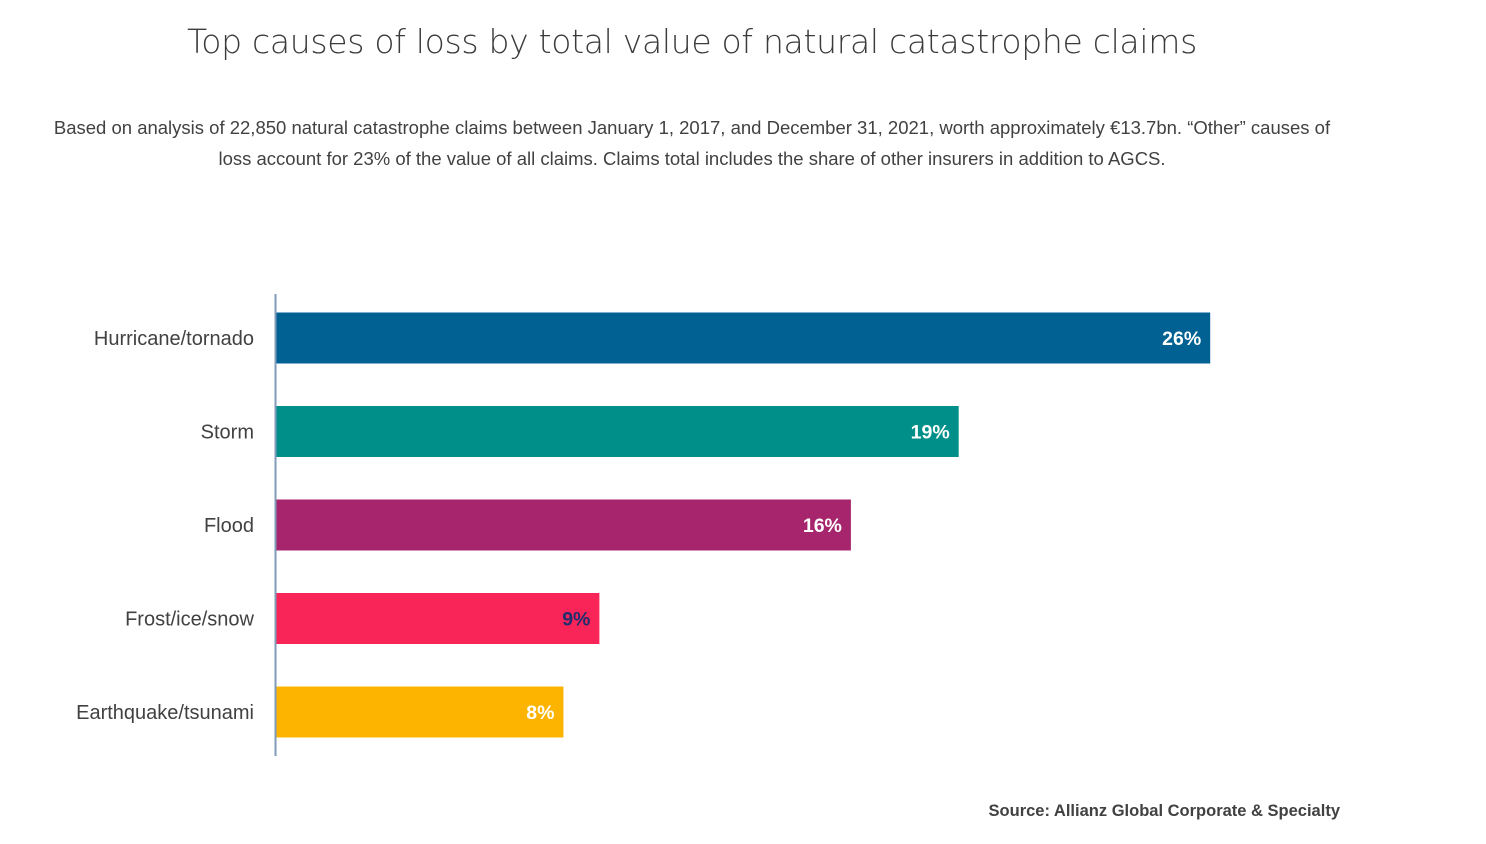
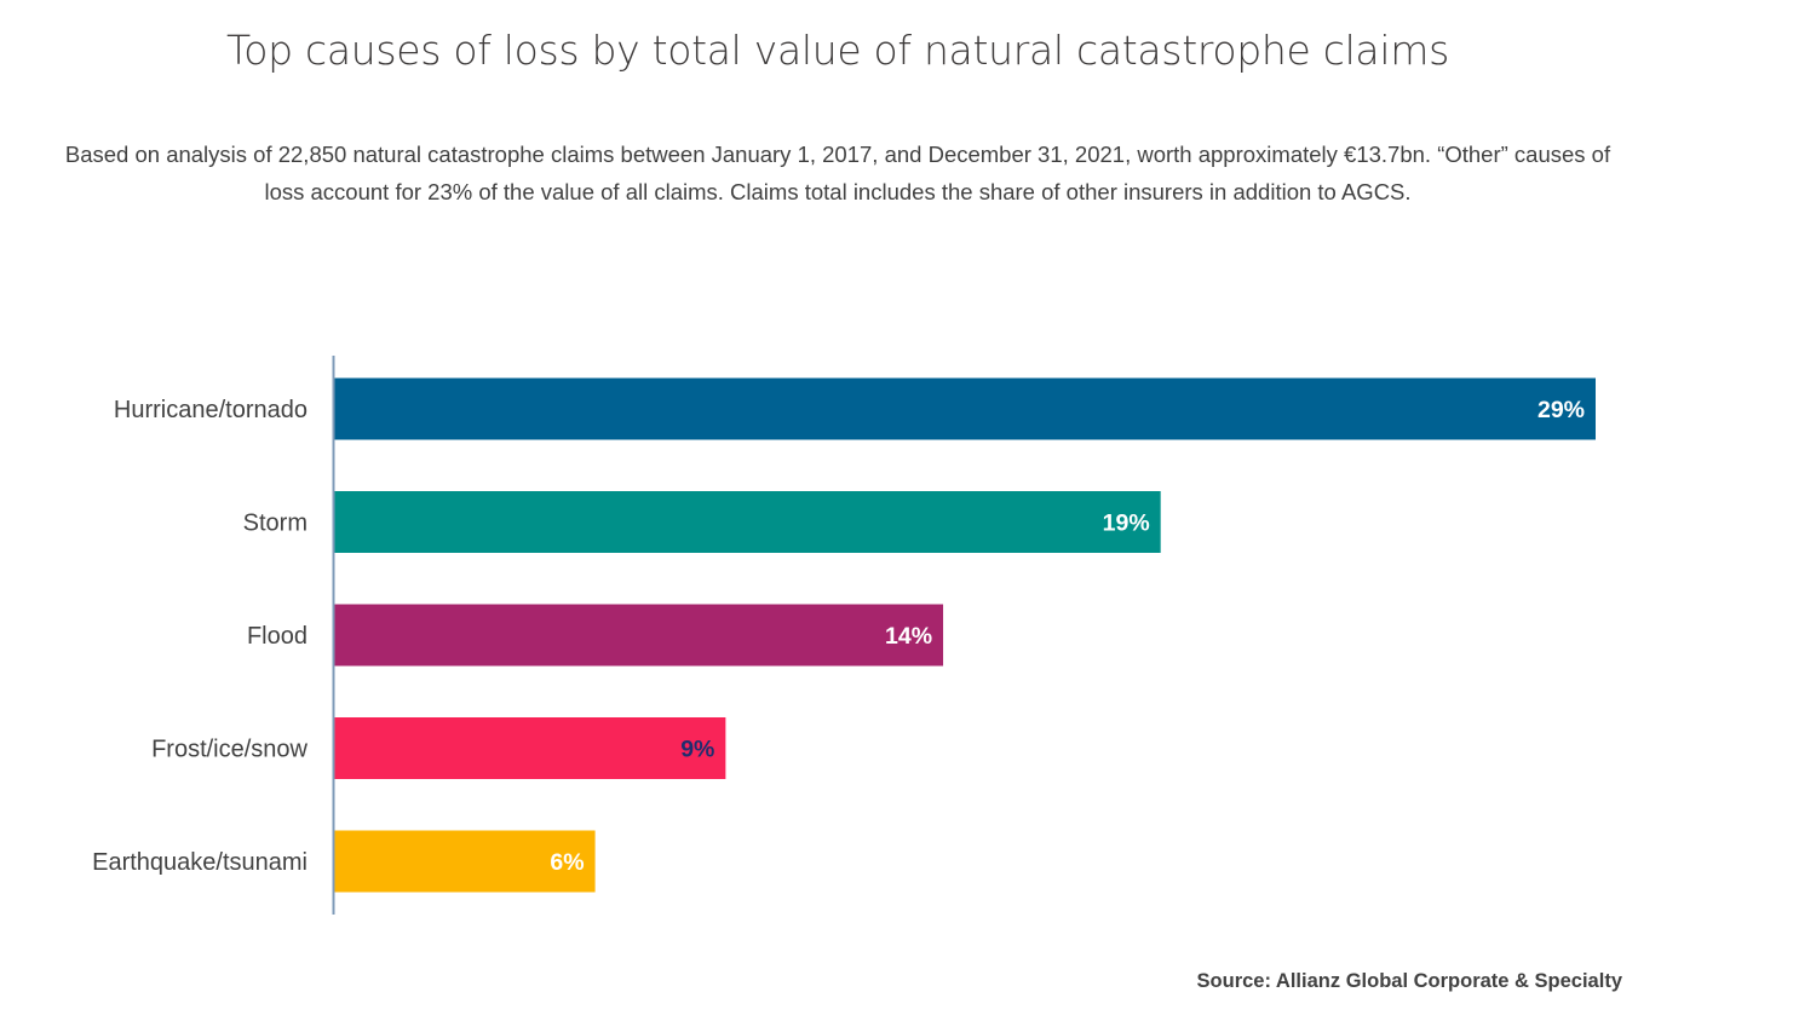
Hurricane/tornado: 26% -> 29%
Flood: 16% -> 14%
Earthquake/tsunami: 8% -> 6%
